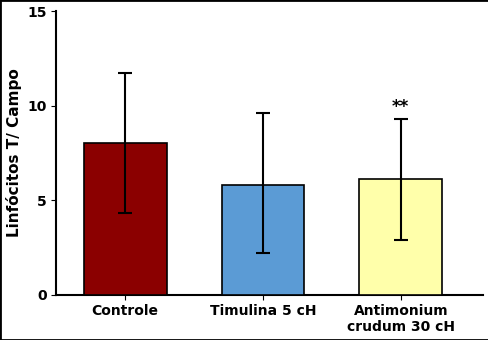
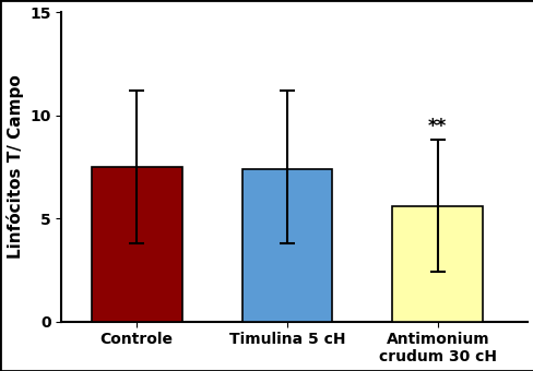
Controle: 8.0 -> 7.5
Timulina 5 cH: 5.8 -> 7.4
Antimonium crudum 30 cH: 6.1 -> 5.6
